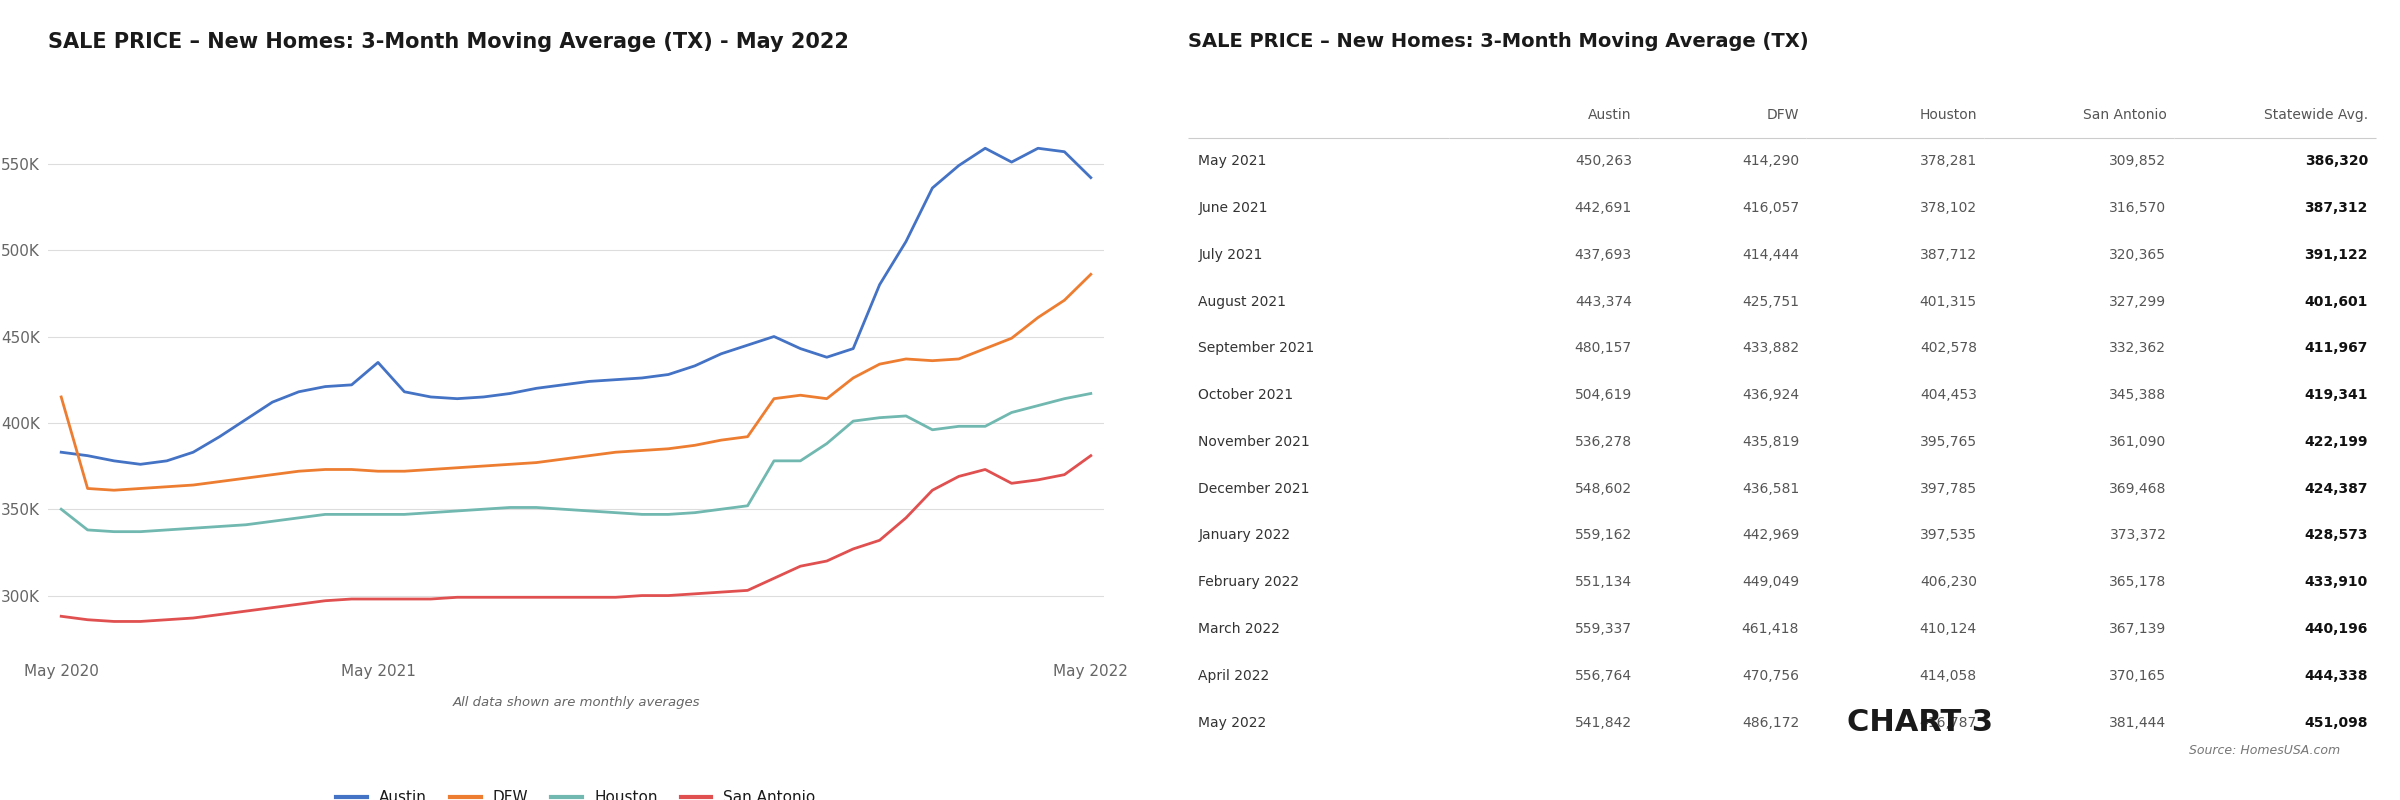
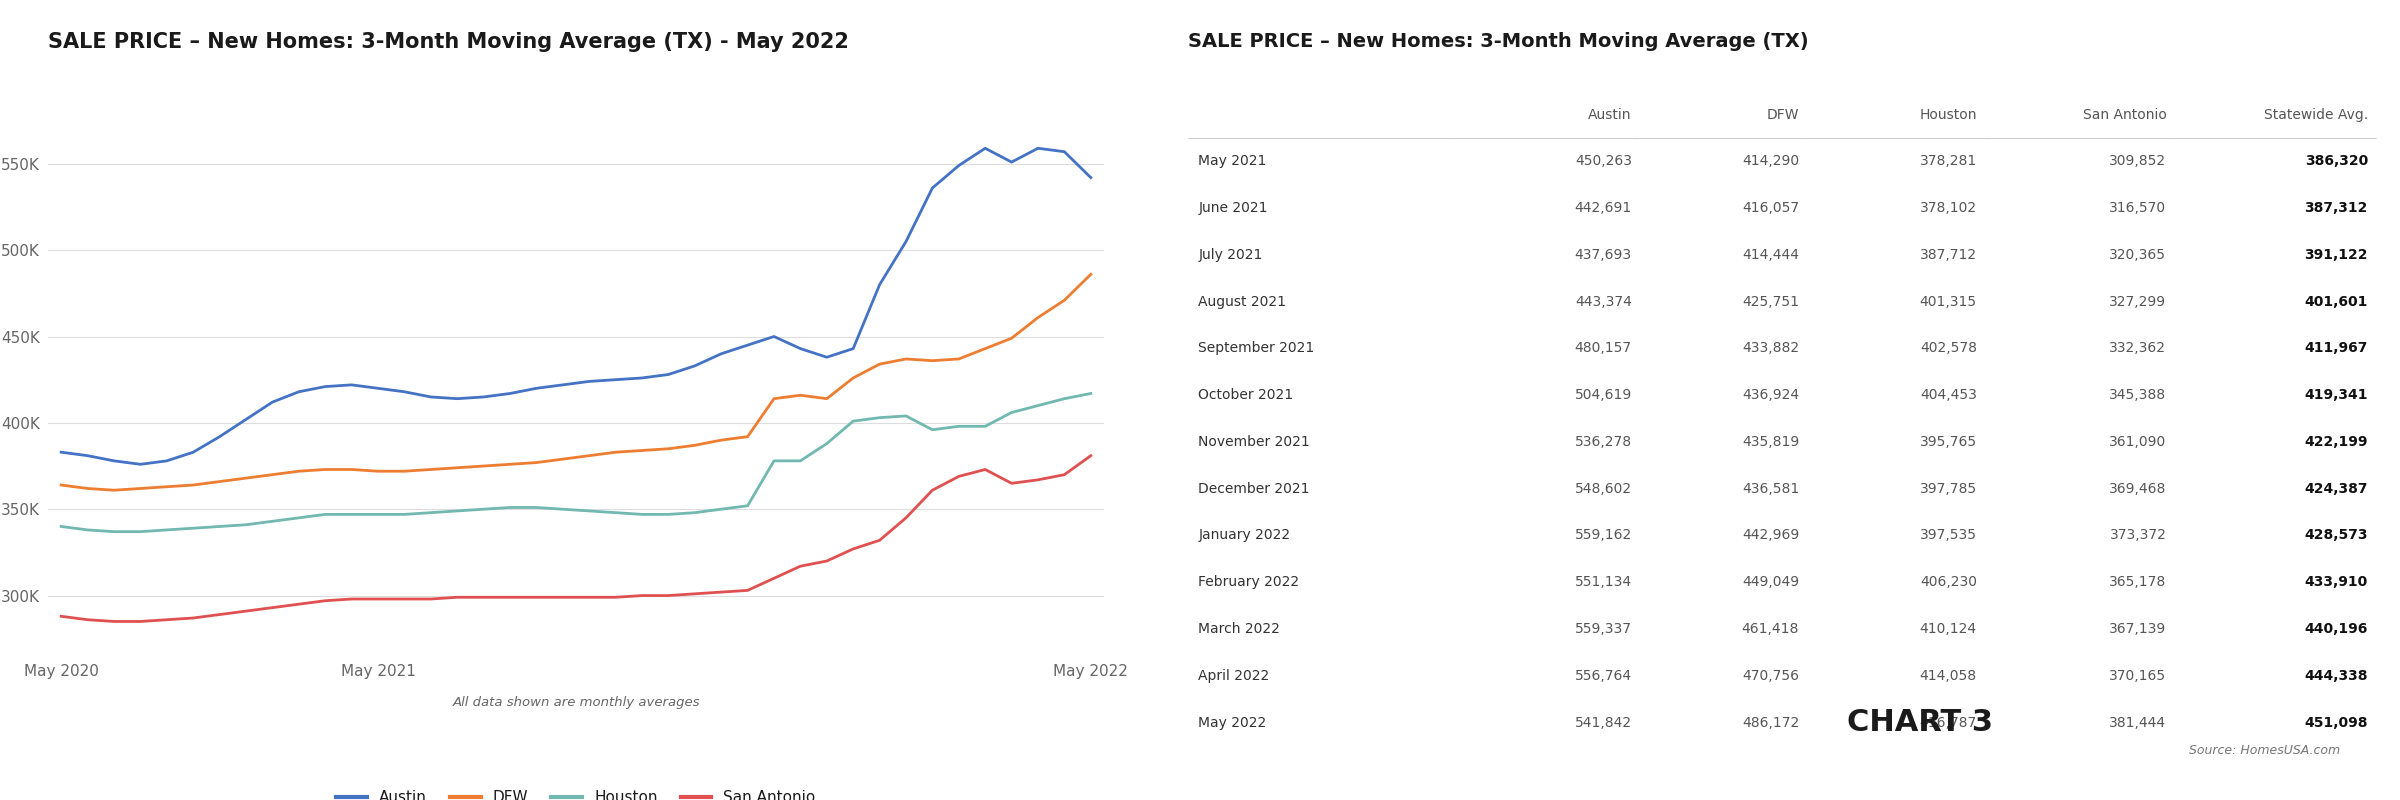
DFW/May 2020: 415K -> 364K
Houston/May 2020: 350K -> 340K
Austin/May 2021: 435K -> 420K
